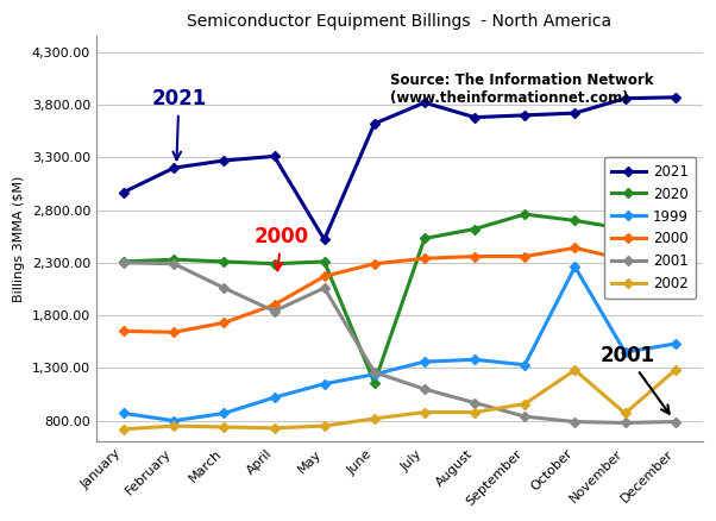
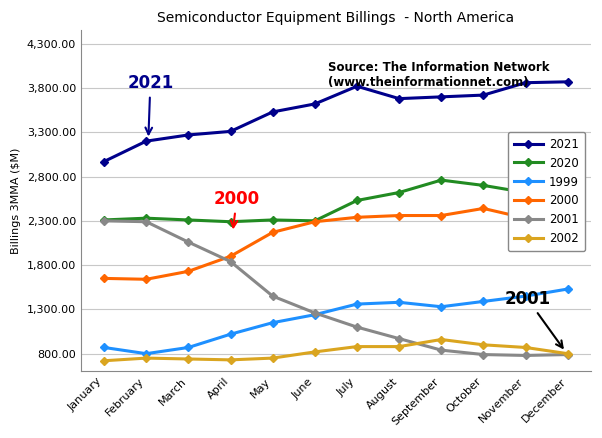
2021/May: 2,520 -> 3,530
2001/May: 2,060 -> 1,450
2020/June: 1,160 -> 2,300
1999/October: 2,260 -> 1,390
2002/October: 1,280 -> 900
2002/December: 1,280 -> 800
